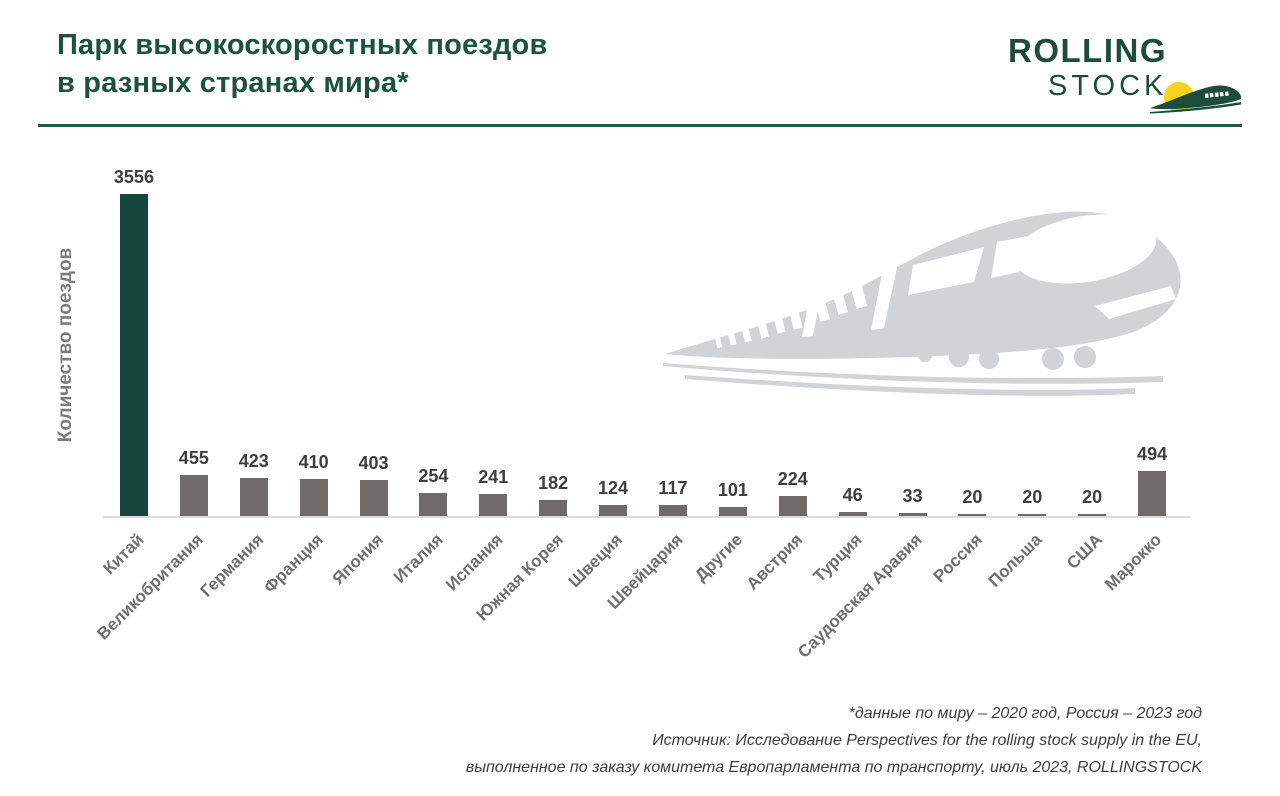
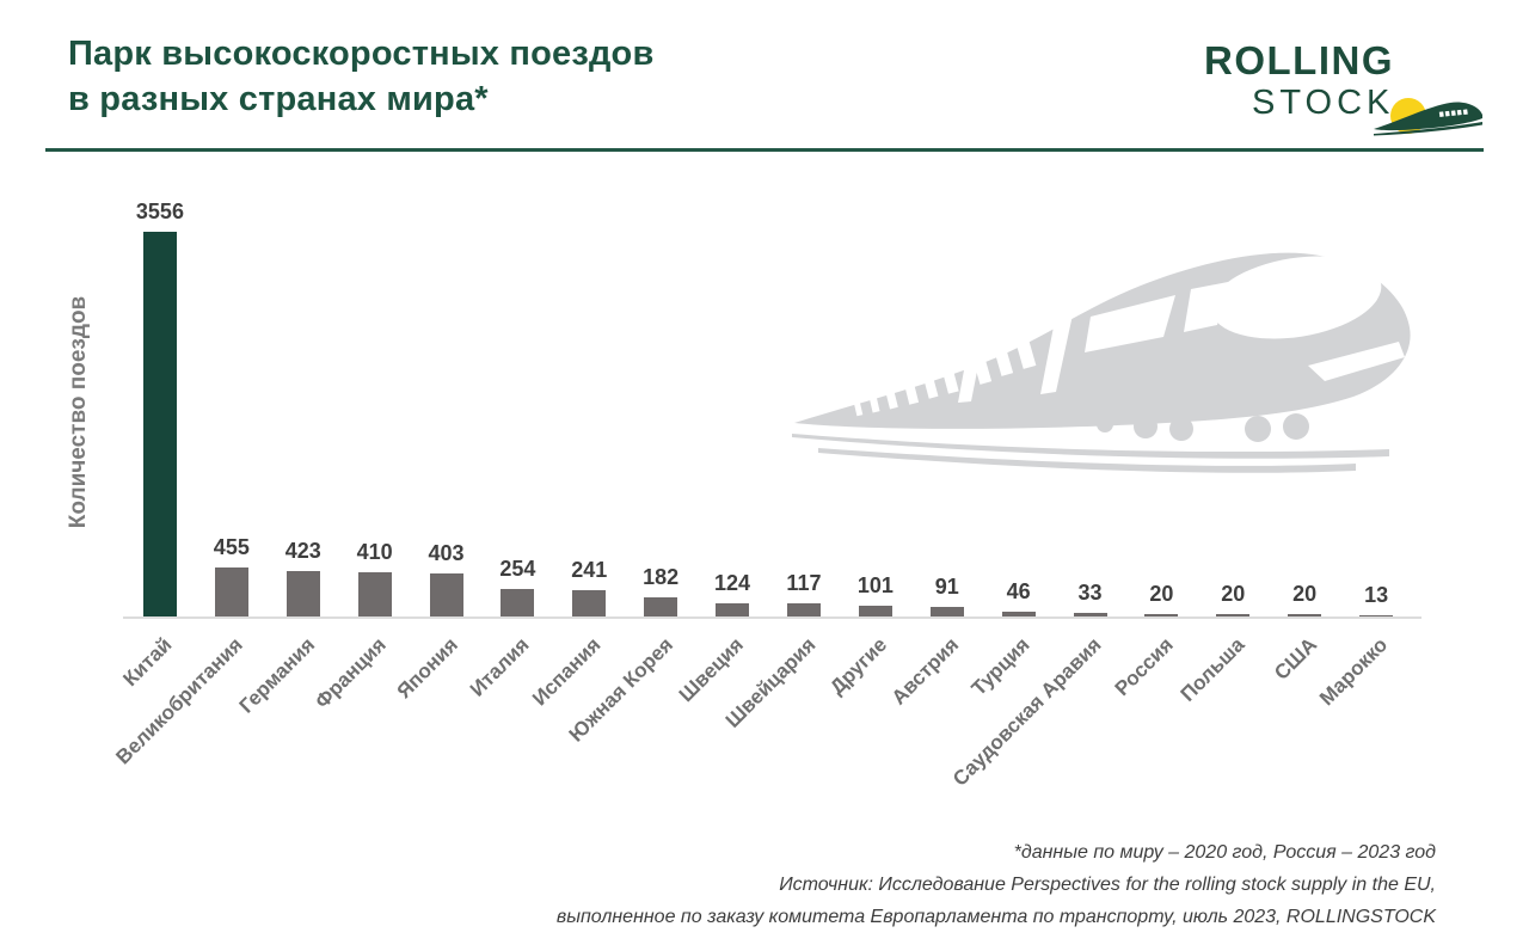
Австрия: 224 -> 91
Марокко: 494 -> 13
